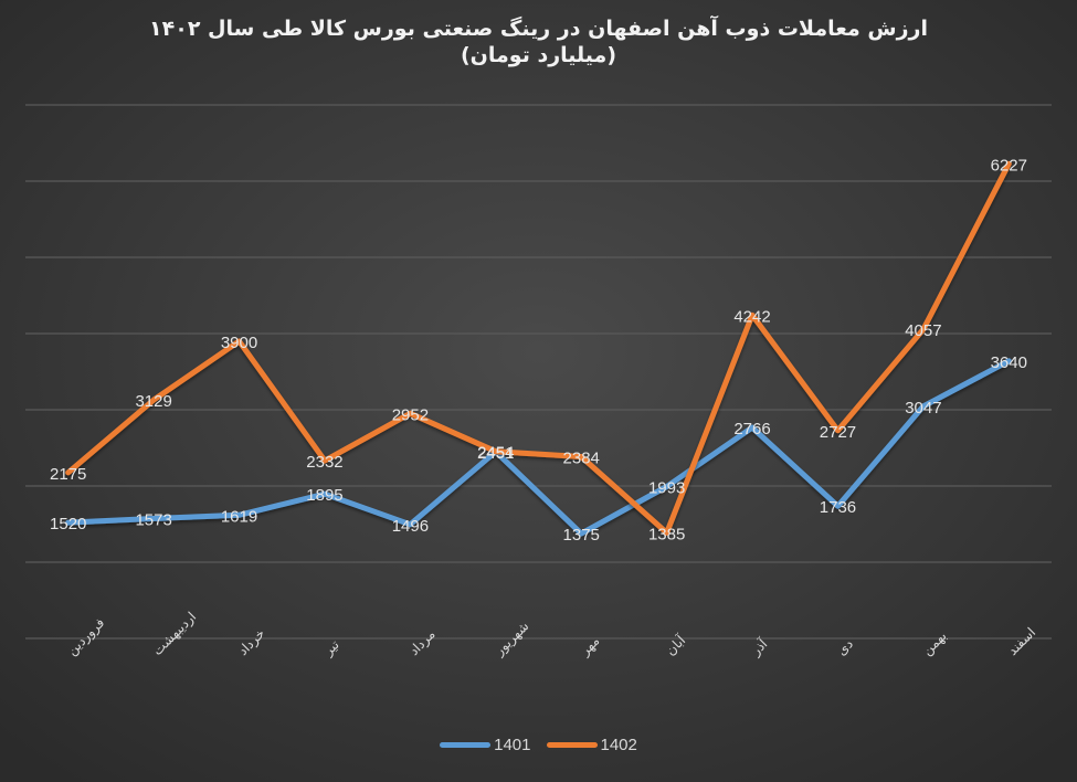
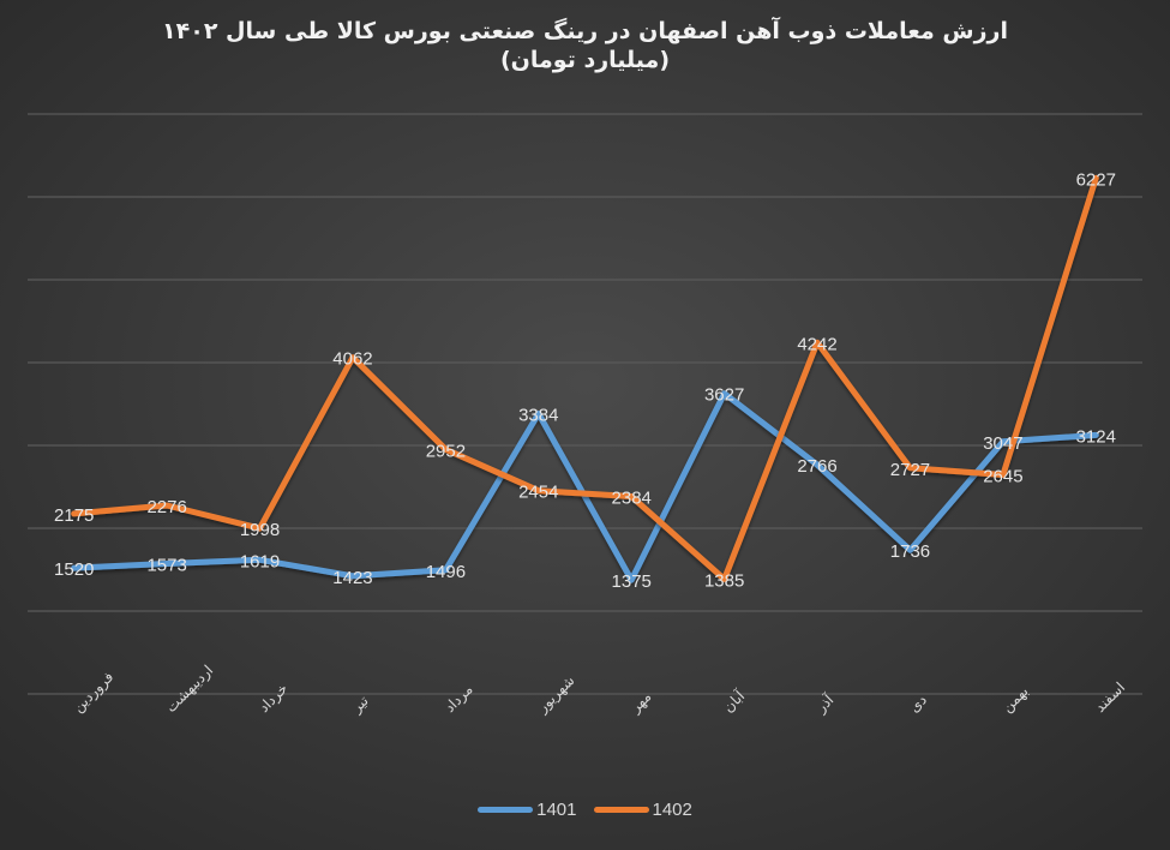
1402/اردیبهشت: 3129 -> 2276
1402/خرداد: 3900 -> 1998
1401/تیر: 1895 -> 1423
1402/تیر: 2332 -> 4062
1401/شهریور: 2451 -> 3384
1401/آبان: 1993 -> 3627
1402/بهمن: 4057 -> 2645
1401/اسفند: 3640 -> 3124
